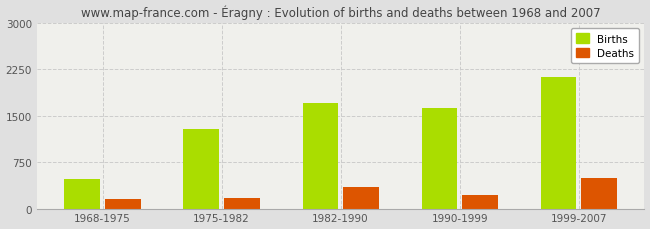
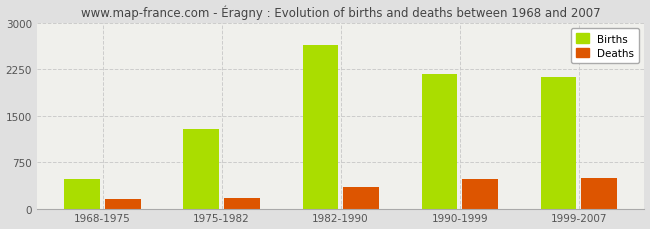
Births/1982-1990: 1700 -> 2650
Births/1990-1999: 1620 -> 2180
Deaths/1990-1999: 220 -> 480
